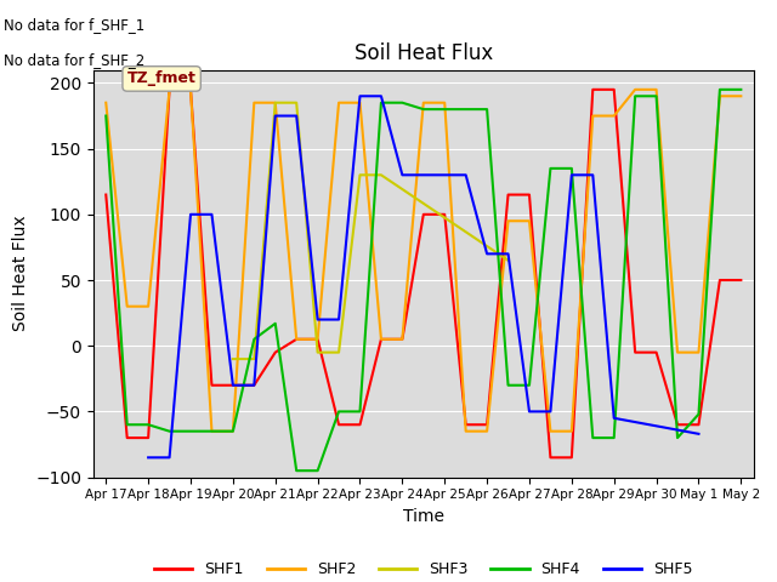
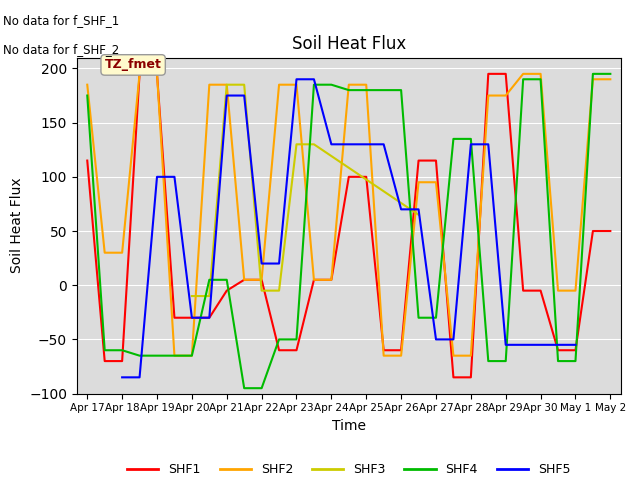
SHF4/Apr 21: 17 -> 5
SHF4/May 1: -52 -> -70
SHF5/May 1: -67 -> -55
